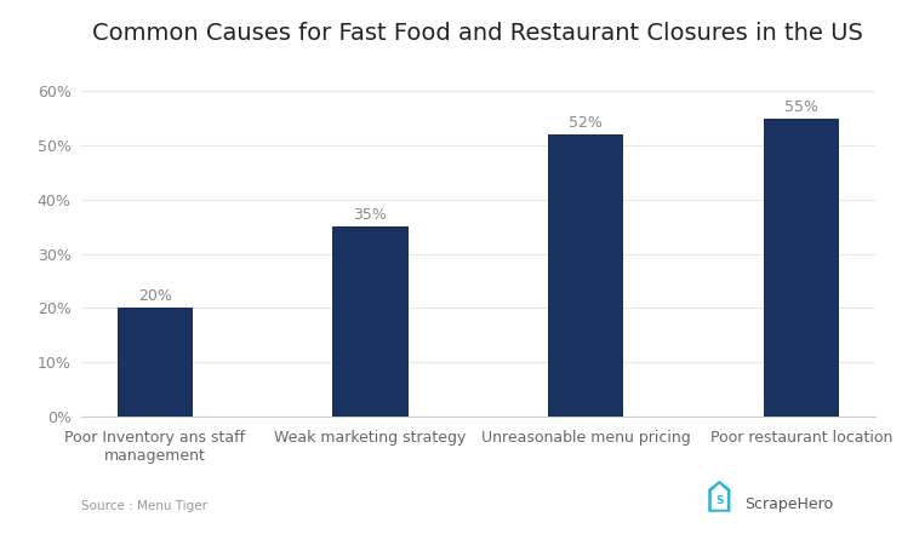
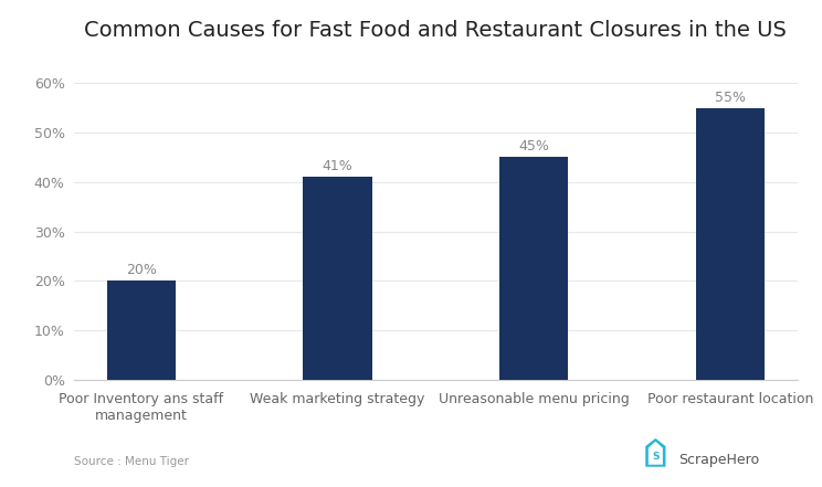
Weak marketing strategy: 35% -> 41%
Unreasonable menu pricing: 52% -> 45%
